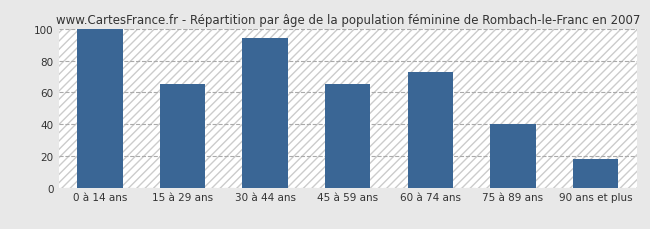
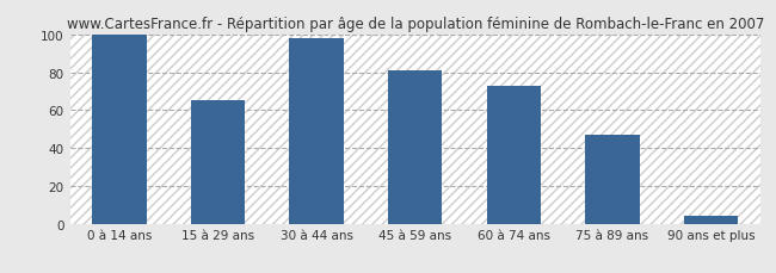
30 à 44 ans: 94 -> 98
45 à 59 ans: 65 -> 81
75 à 89 ans: 40 -> 47
90 ans et plus: 18 -> 4
